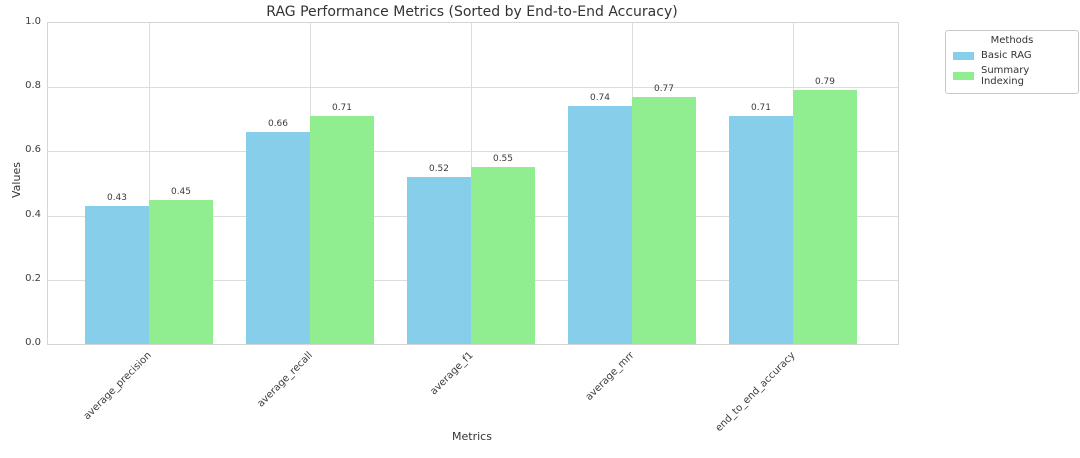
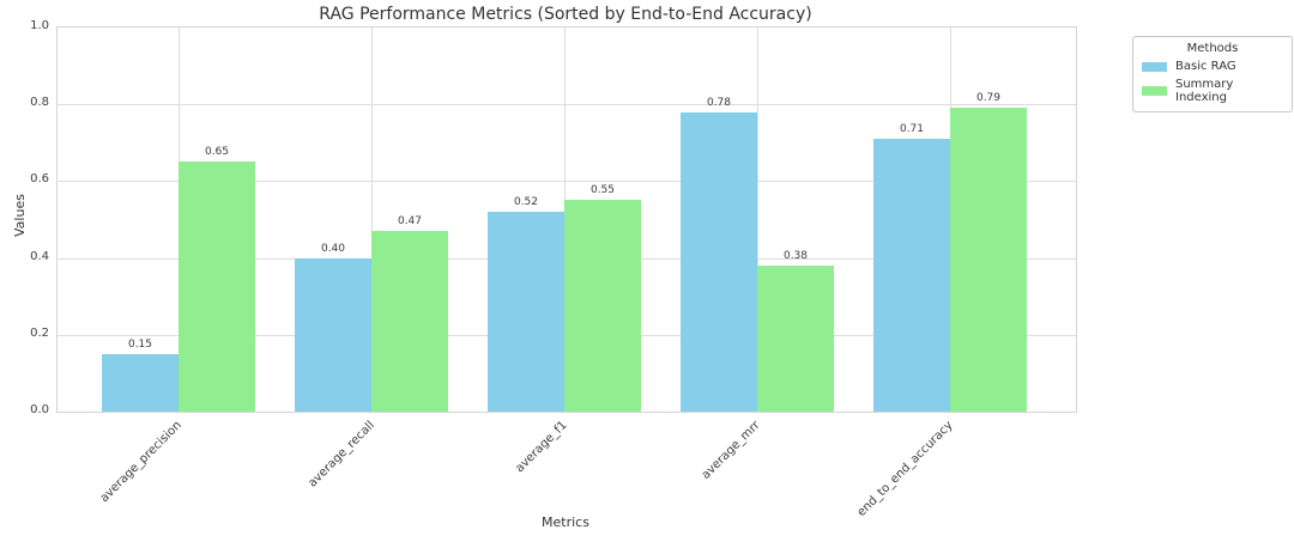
Basic RAG/average_precision: 0.43 -> 0.15
Summary Indexing/average_precision: 0.45 -> 0.65
Basic RAG/average_recall: 0.66 -> 0.40
Summary Indexing/average_recall: 0.71 -> 0.47
Basic RAG/average_mrr: 0.74 -> 0.78
Summary Indexing/average_mrr: 0.77 -> 0.38
